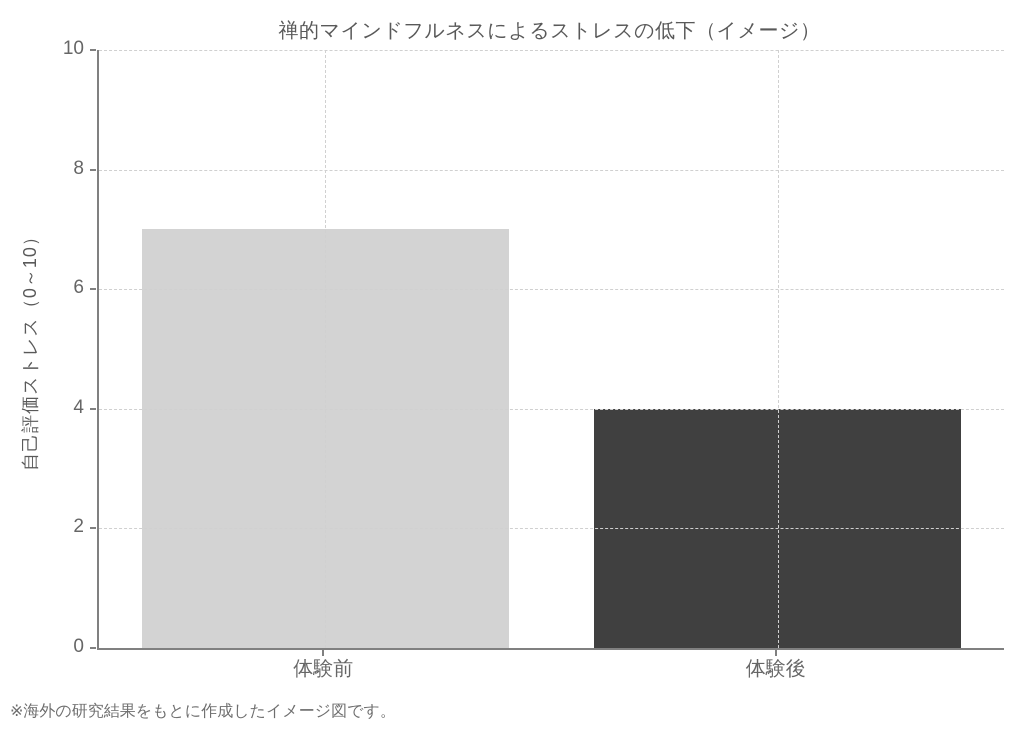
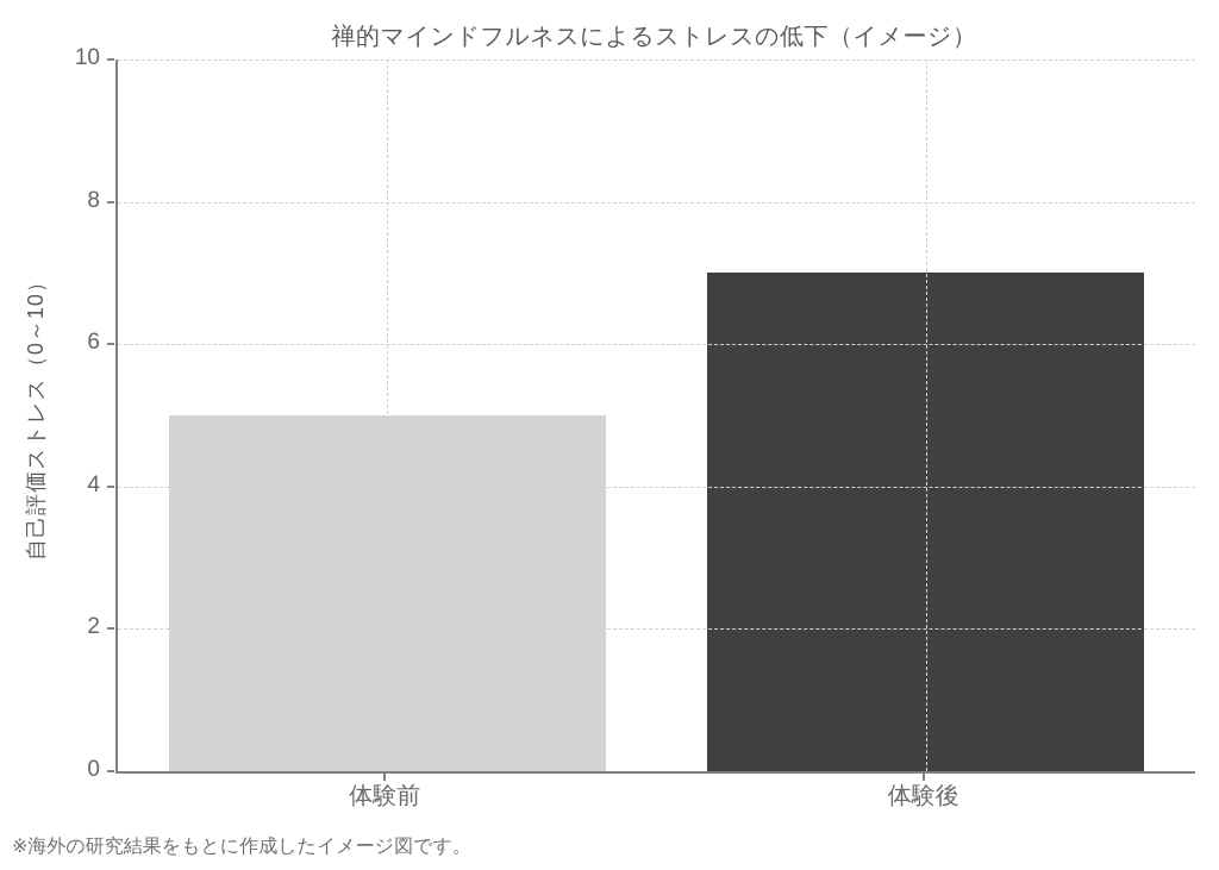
体験前: 7 -> 5
体験後: 4 -> 7
